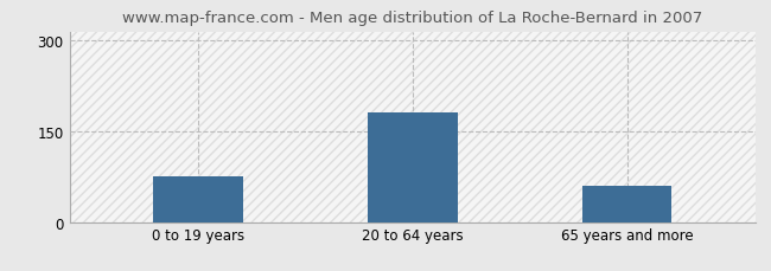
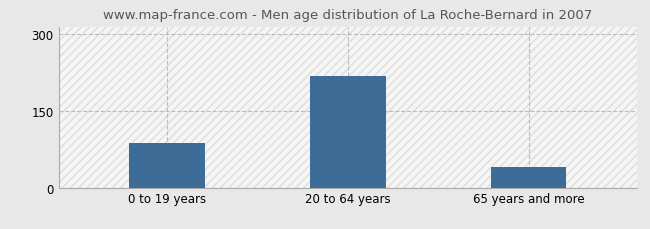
0 to 19 years: 75 -> 88
20 to 64 years: 182 -> 218
65 years and more: 60 -> 40
